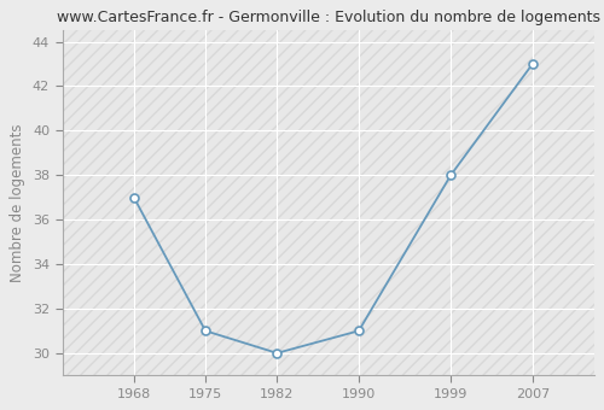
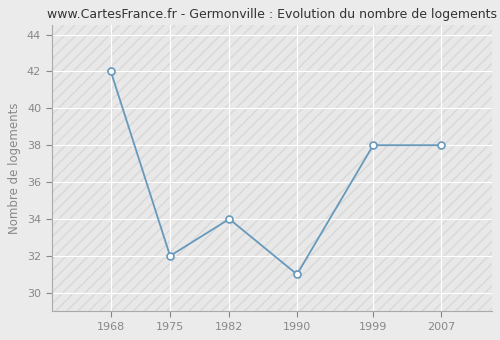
1968: 37 -> 42
1975: 31 -> 32
1982: 30 -> 34
2007: 43 -> 38
